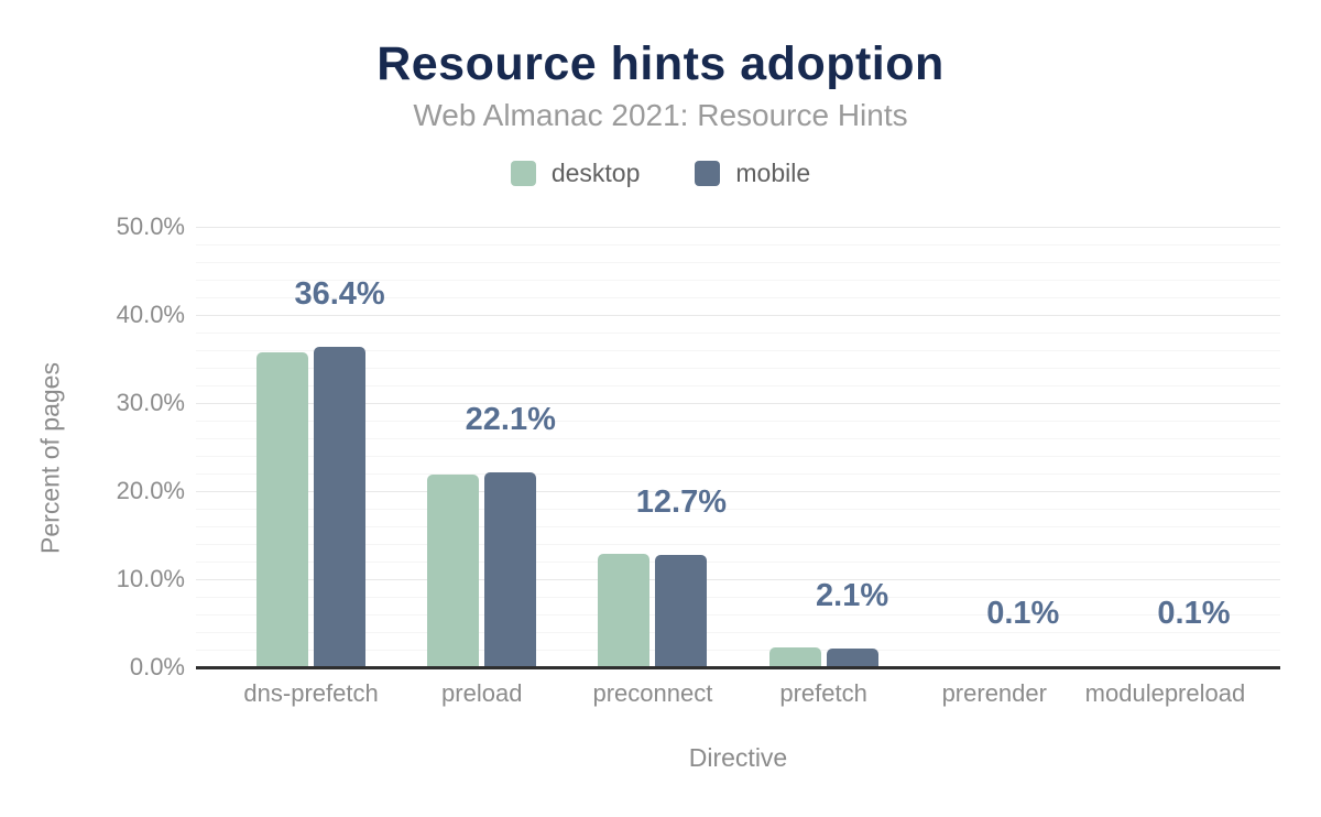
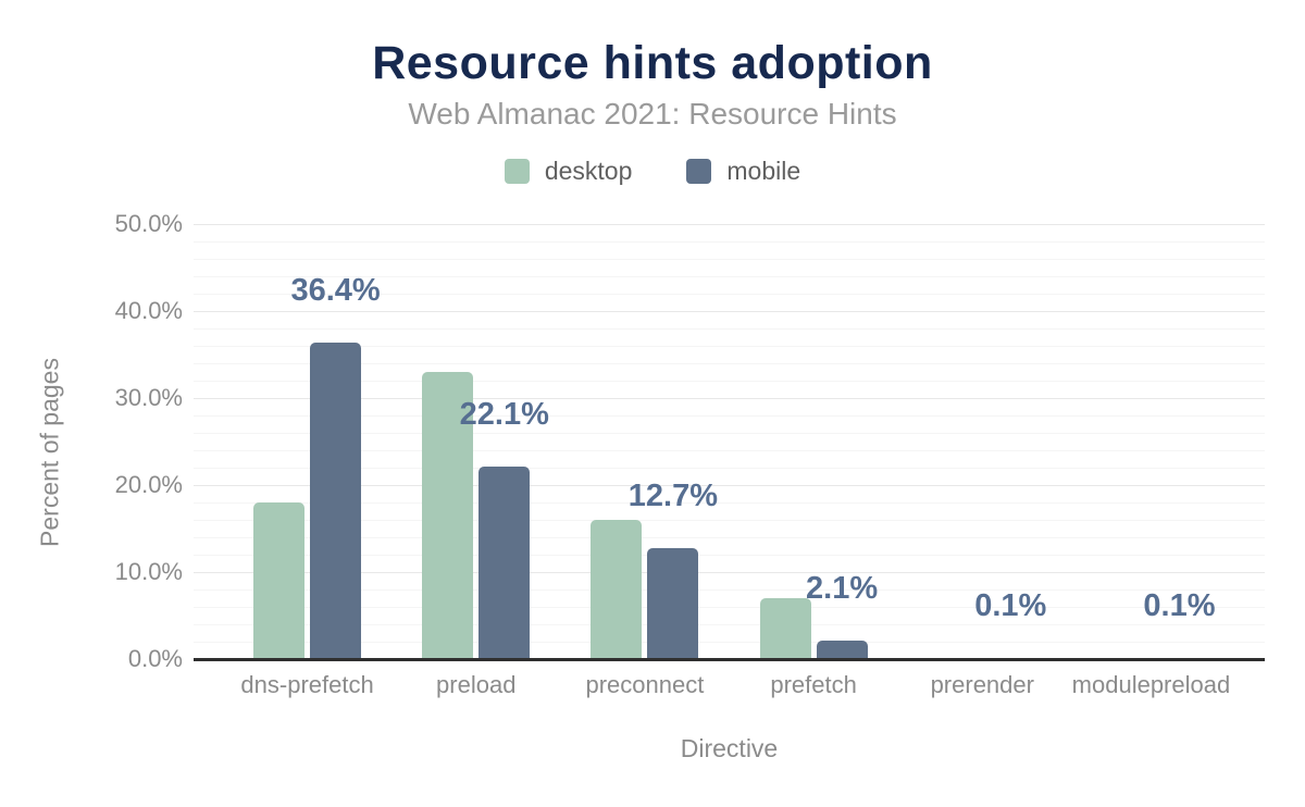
desktop/dns-prefetch: 36% -> 18%
desktop/preload: 22% -> 33%
desktop/preconnect: 13% -> 16%
desktop/prefetch: 2% -> 7%
